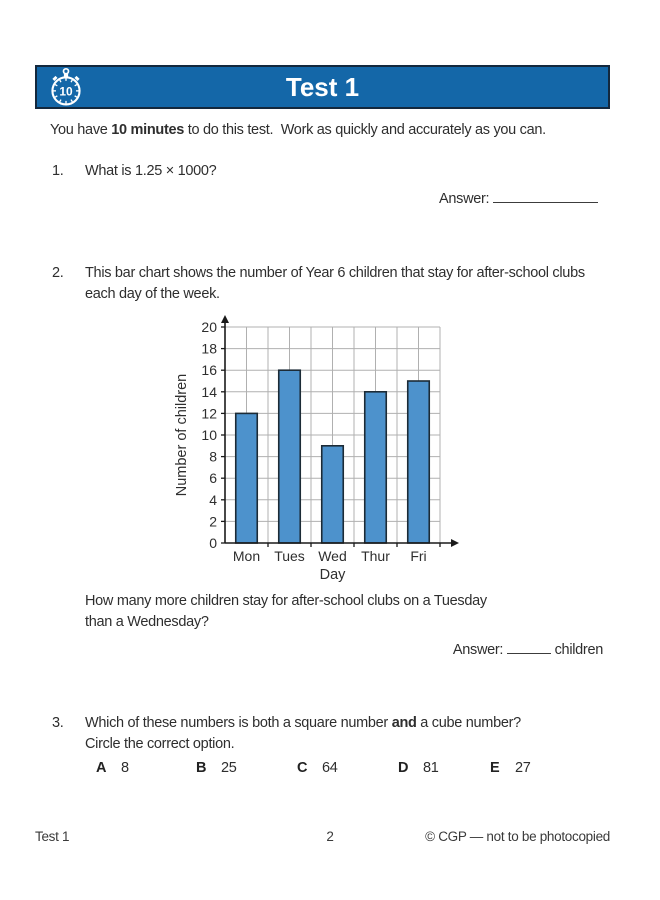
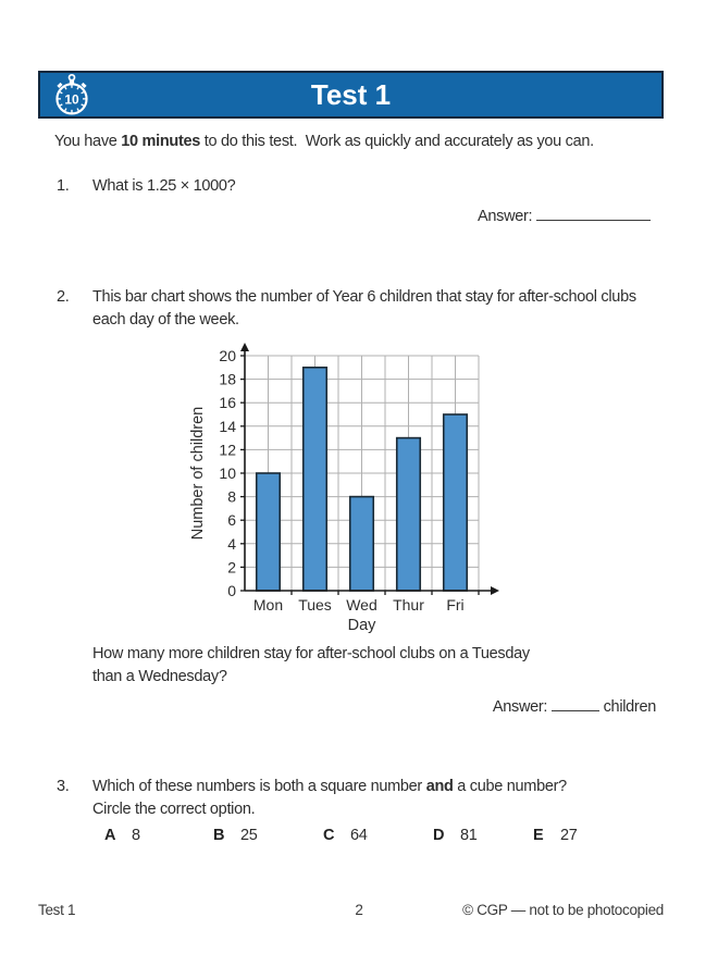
Mon: 12 -> 10
Tues: 16 -> 19
Wed: 9 -> 8
Thur: 14 -> 13
